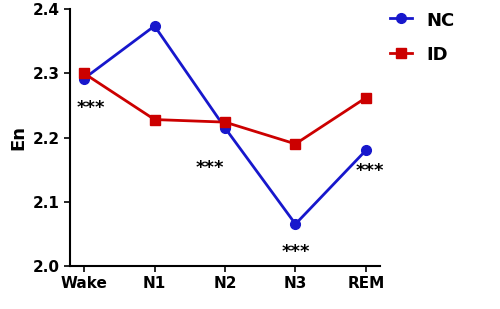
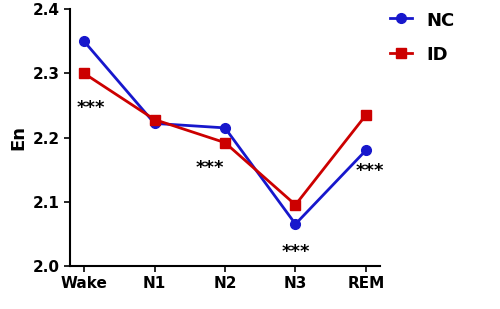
NC/Wake: 2.292 -> 2.350
NC/N1: 2.374 -> 2.222
ID/N2: 2.224 -> 2.192
ID/N3: 2.190 -> 2.095
ID/REM: 2.262 -> 2.235
